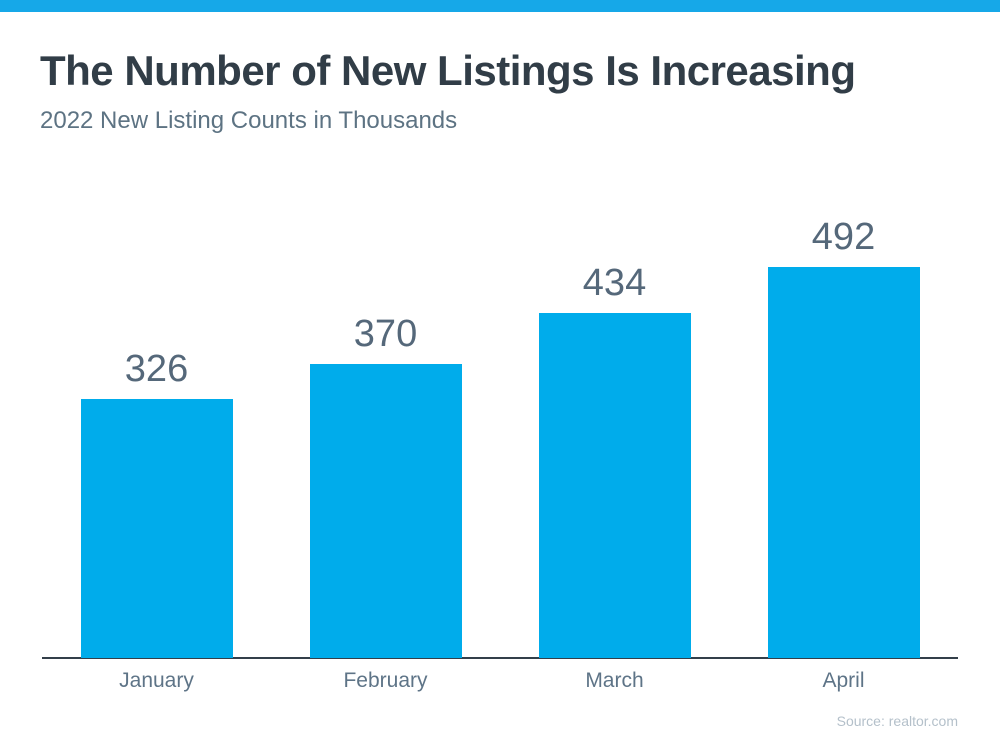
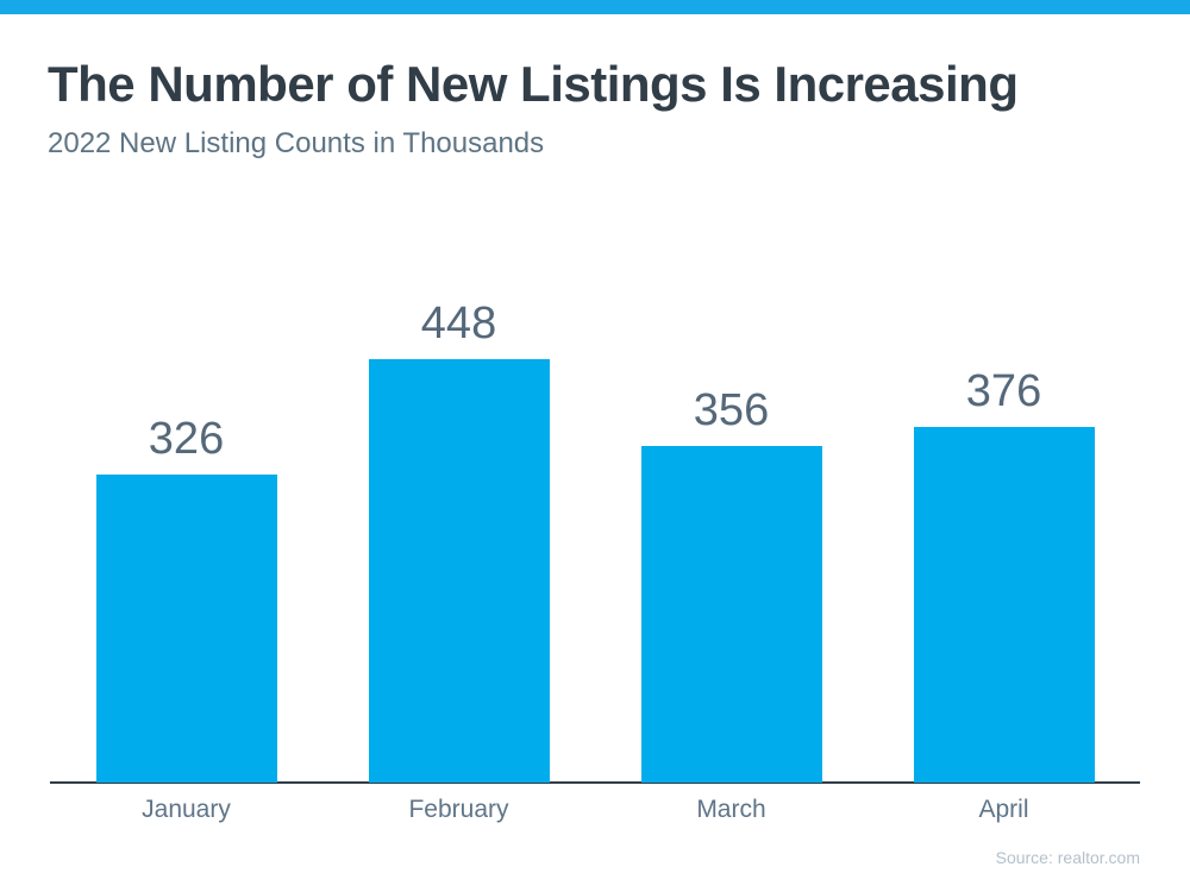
February: 370 -> 448
March: 434 -> 356
April: 492 -> 376
